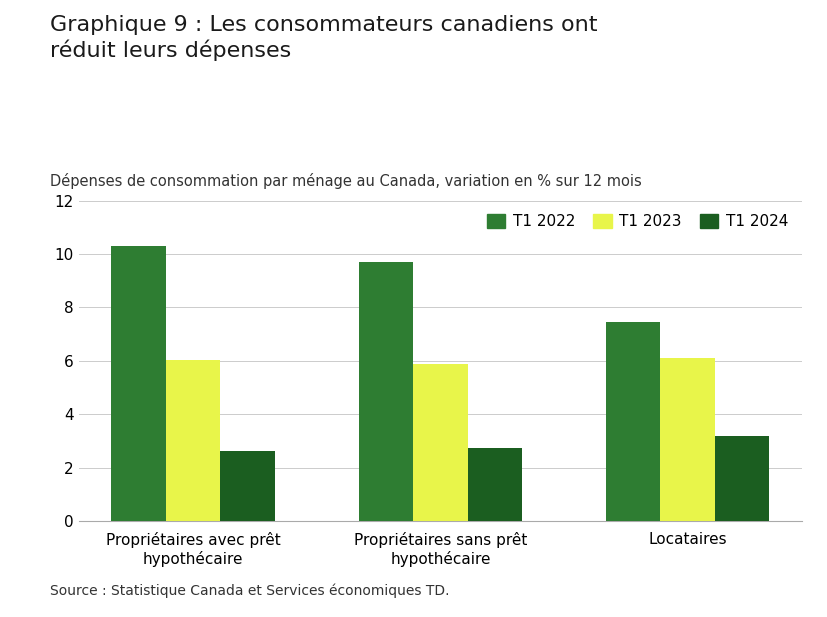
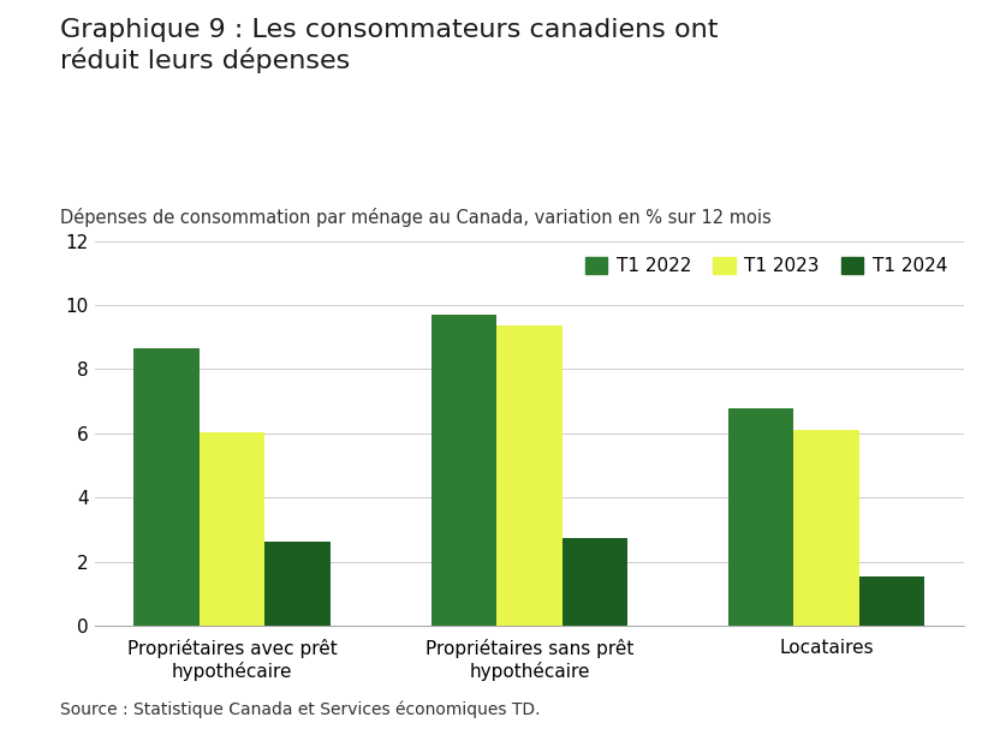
T1 2022/Propriétaires avec prêt hypothécaire: 10.30 -> 8.65
T1 2023/Propriétaires sans prêt hypothécaire: 5.90 -> 9.35
T1 2022/Locataires: 7.45 -> 6.80
T1 2024/Locataires: 3.20 -> 1.55
